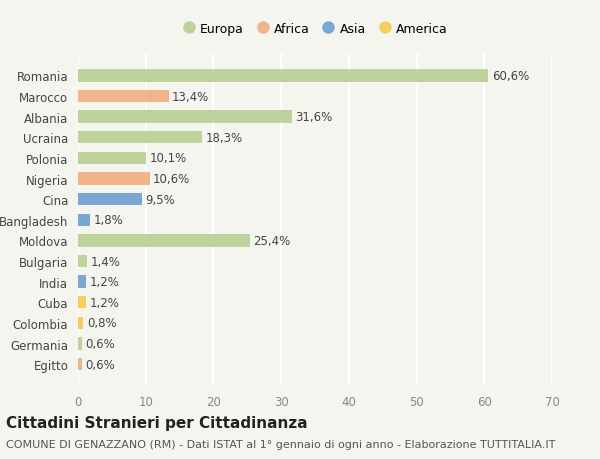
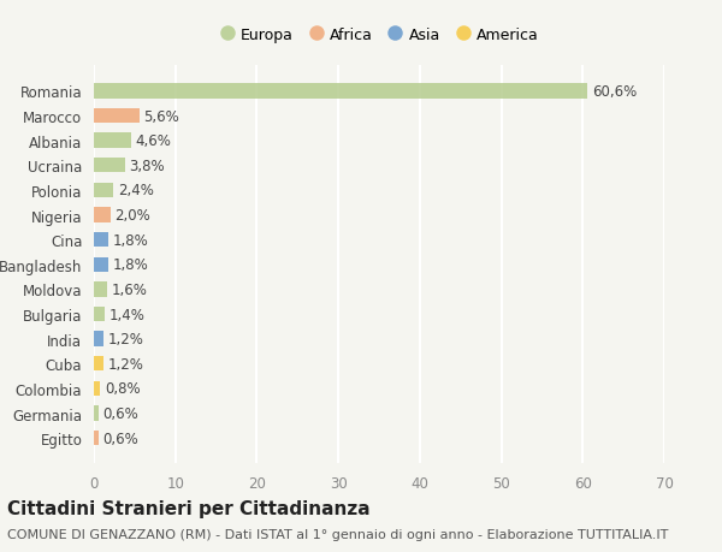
Marocco: 13,4% -> 5,6%
Albania: 31,6% -> 4,6%
Ucraina: 18,3% -> 3,8%
Polonia: 10,1% -> 2,4%
Nigeria: 10,6% -> 2,0%
Cina: 9,5% -> 1,8%
Moldova: 25,4% -> 1,6%
